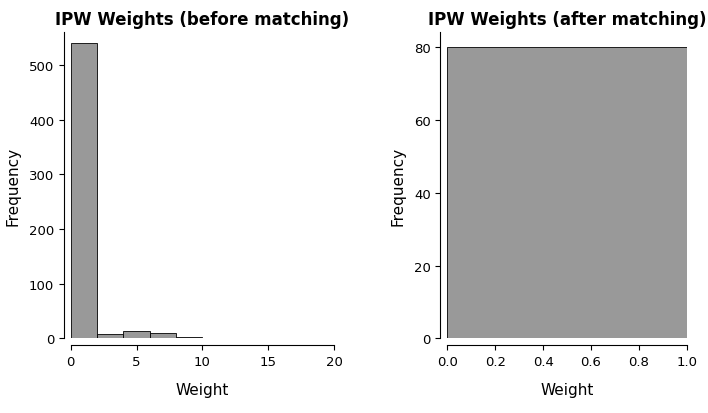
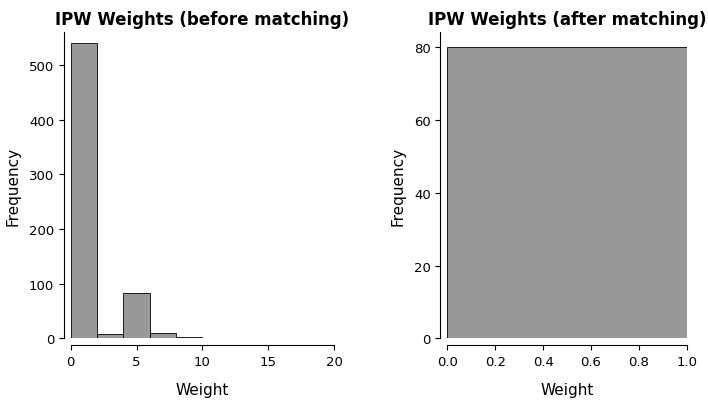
IPW Weights (before matching)/5: 13 -> 84
